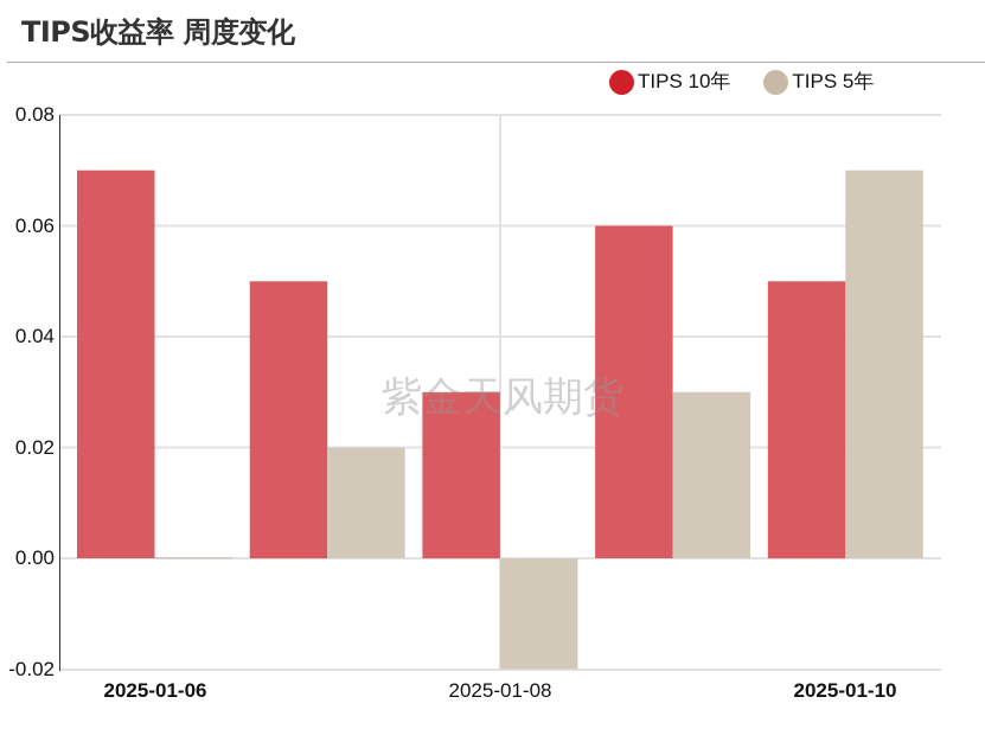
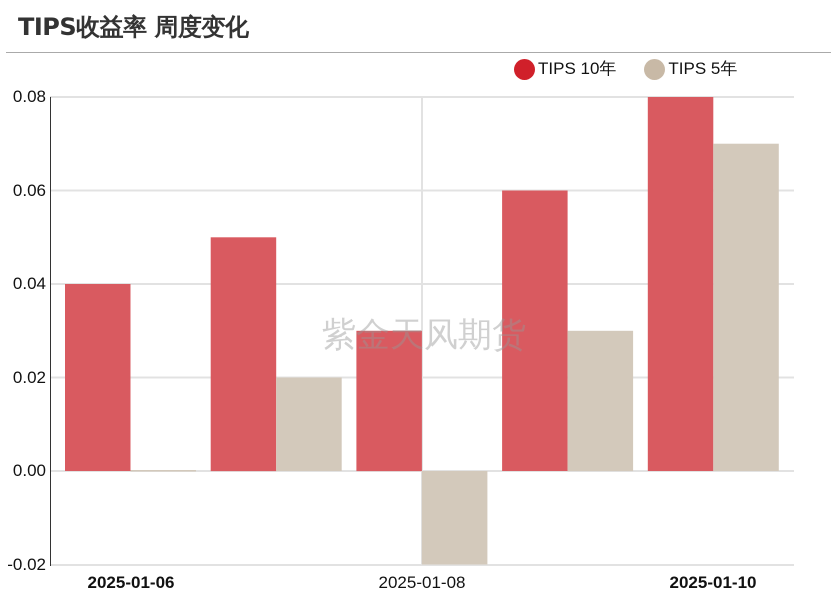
TIPS 10年/2025-01-06: 0.07 -> 0.04
TIPS 10年/2025-01-10: 0.05 -> 0.08
